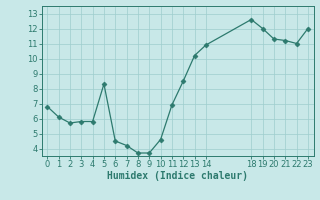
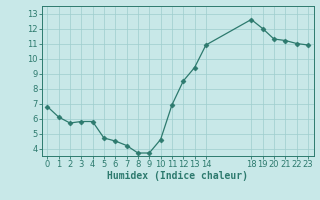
5: 8.3 -> 4.7
13: 10.2 -> 9.4
23: 12.0 -> 10.9
